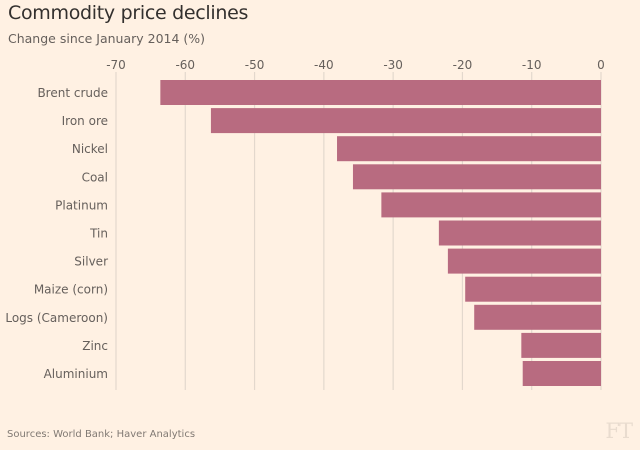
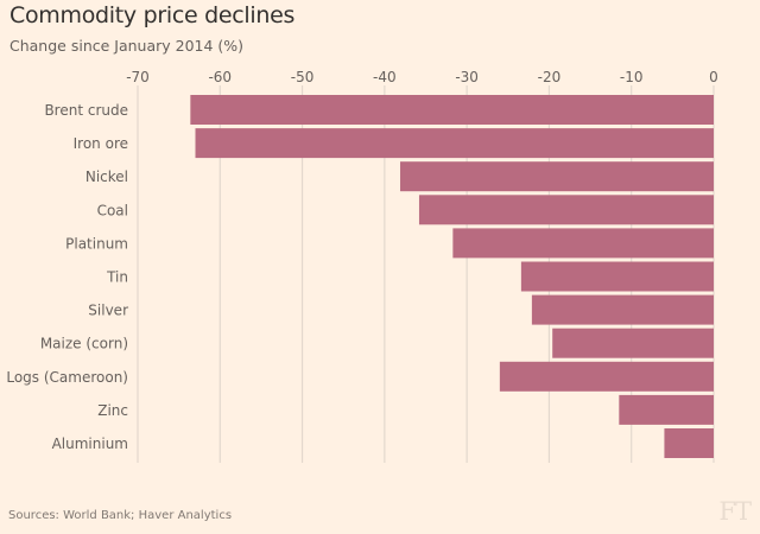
Iron ore: -56 -> -63
Logs (Cameroon): -18 -> -26
Aluminium: -11 -> -6
